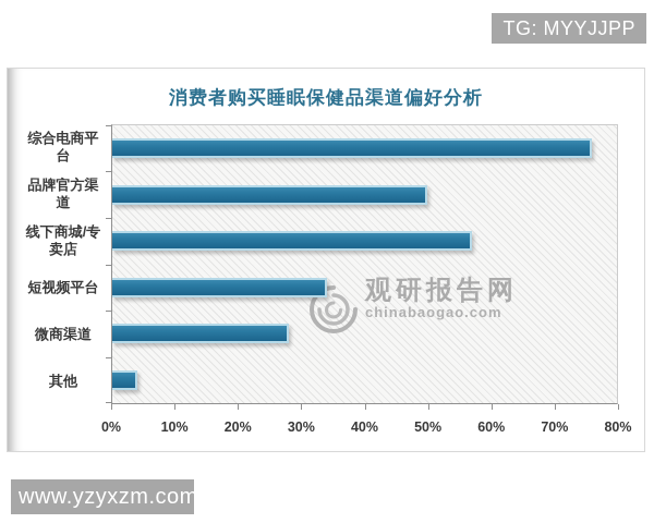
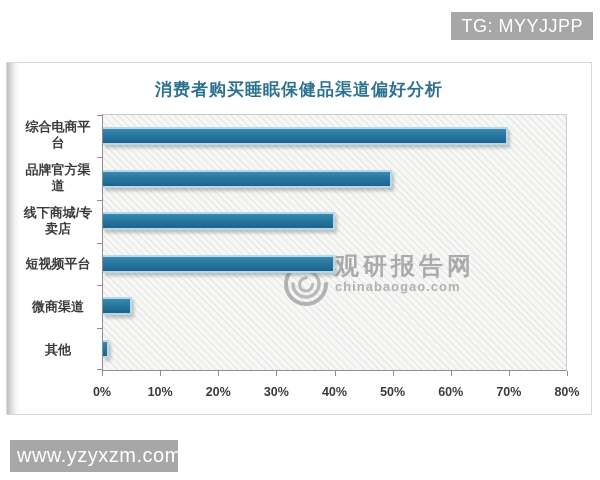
综合电商平 台: 76% -> 70%
线下商城/专 卖店: 57% -> 40%
短视频平台: 34% -> 40%
微商渠道: 28% -> 5%
其他: 4% -> 1%
